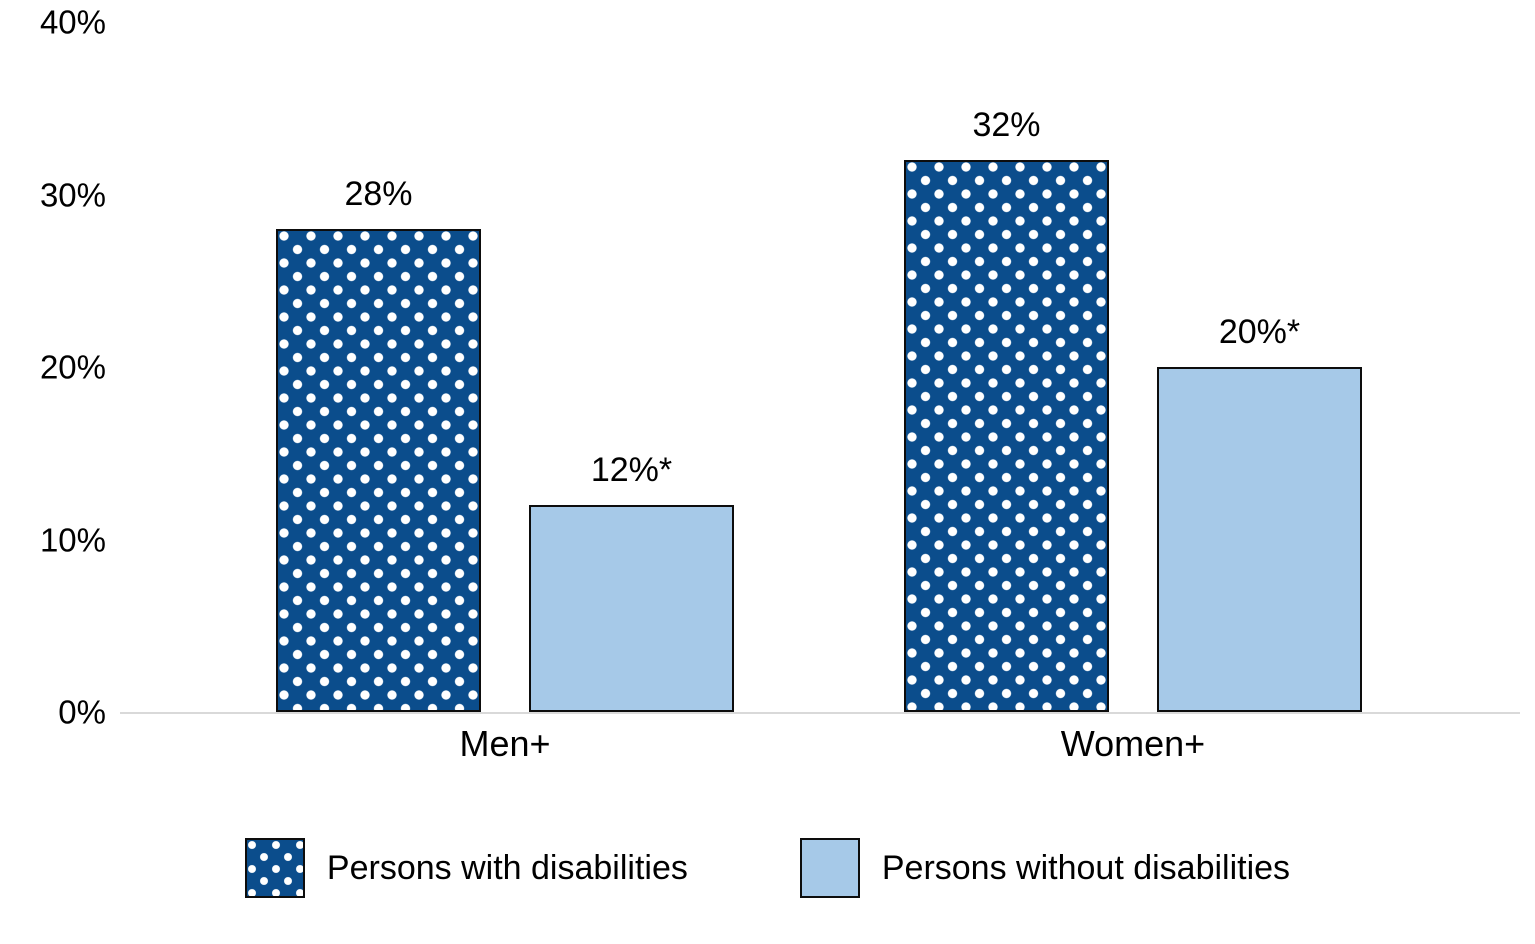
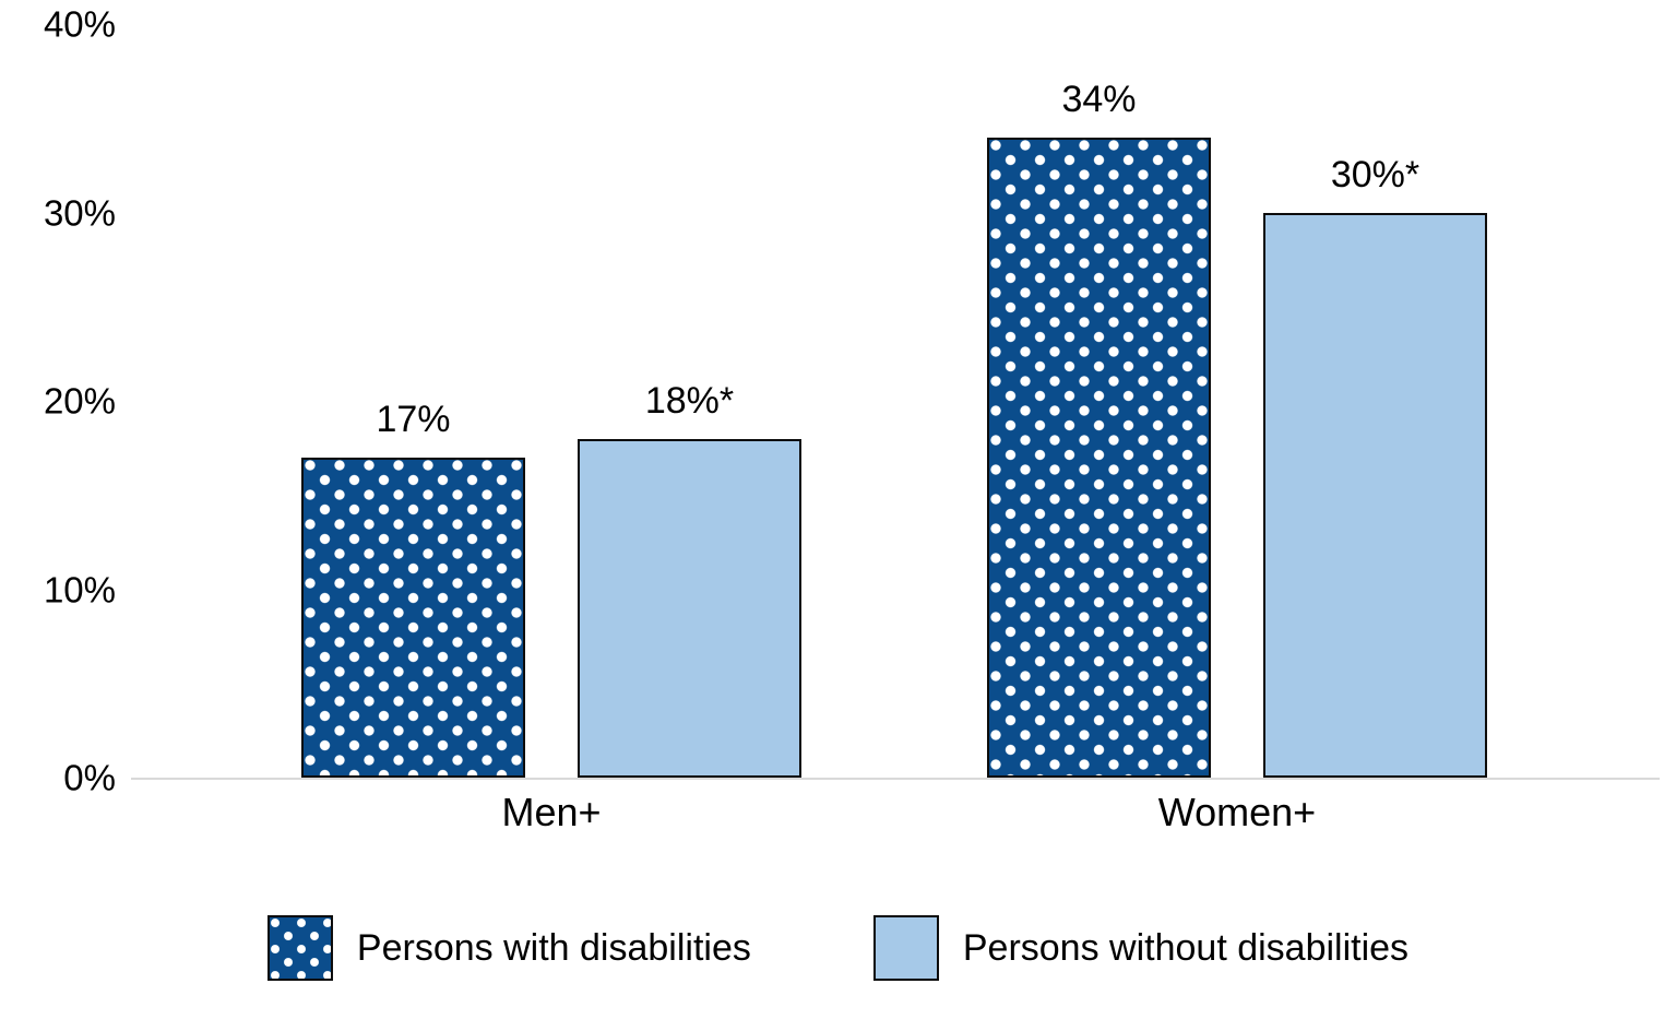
Persons with disabilities/Men+: 28% -> 17%
Persons without disabilities/Men+: 12 -> 18
Persons with disabilities/Women+: 32% -> 34%
Persons without disabilities/Women+: 20 -> 30
